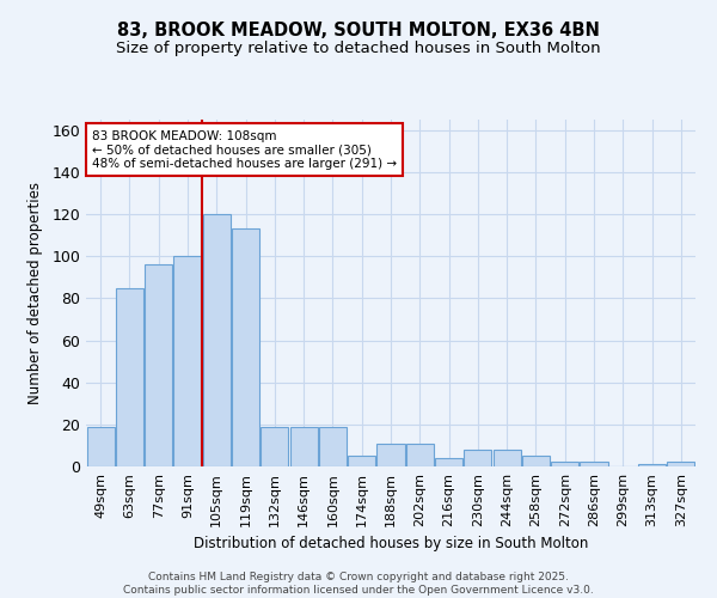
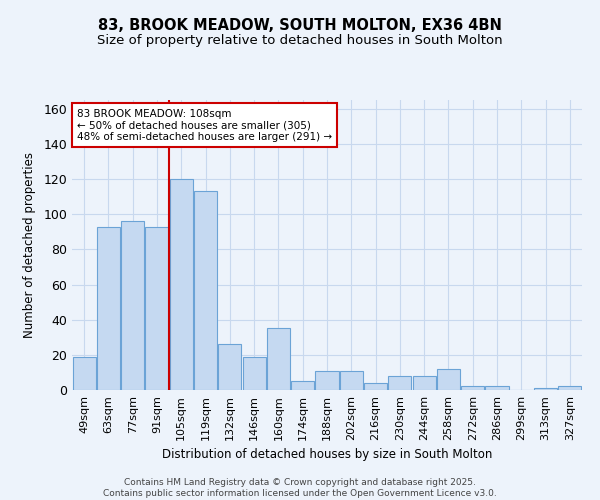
63sqm: 85 -> 93
91sqm: 100 -> 93
132sqm: 19 -> 26
160sqm: 19 -> 35
258sqm: 5 -> 12
